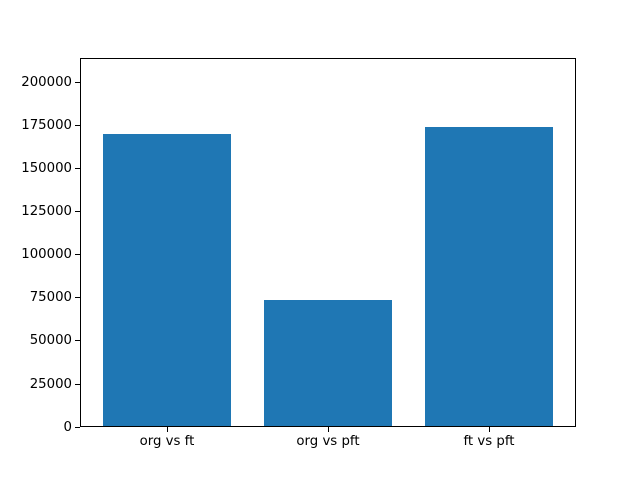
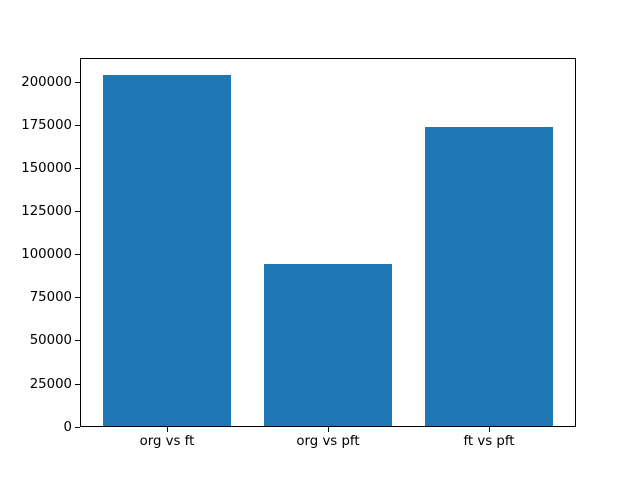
org vs ft: 170000 -> 204000
org vs pft: 74000 -> 95000
